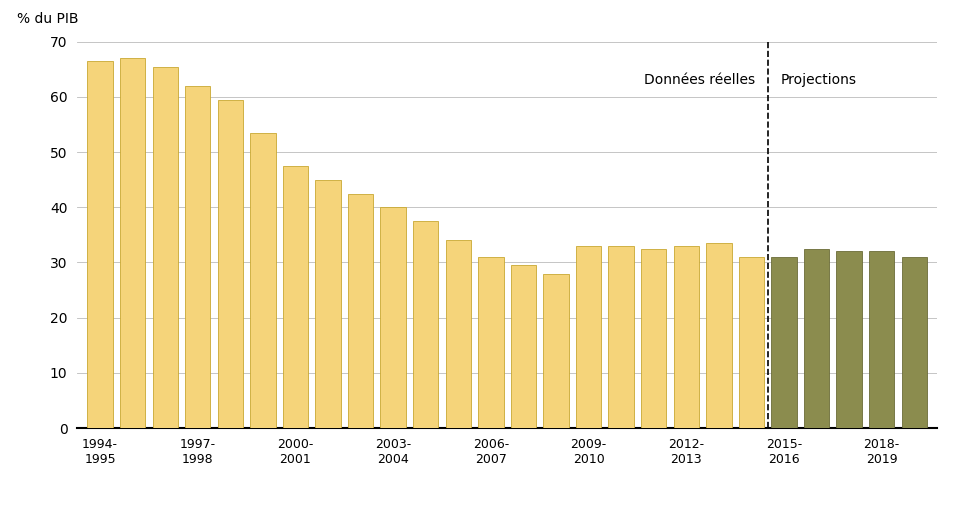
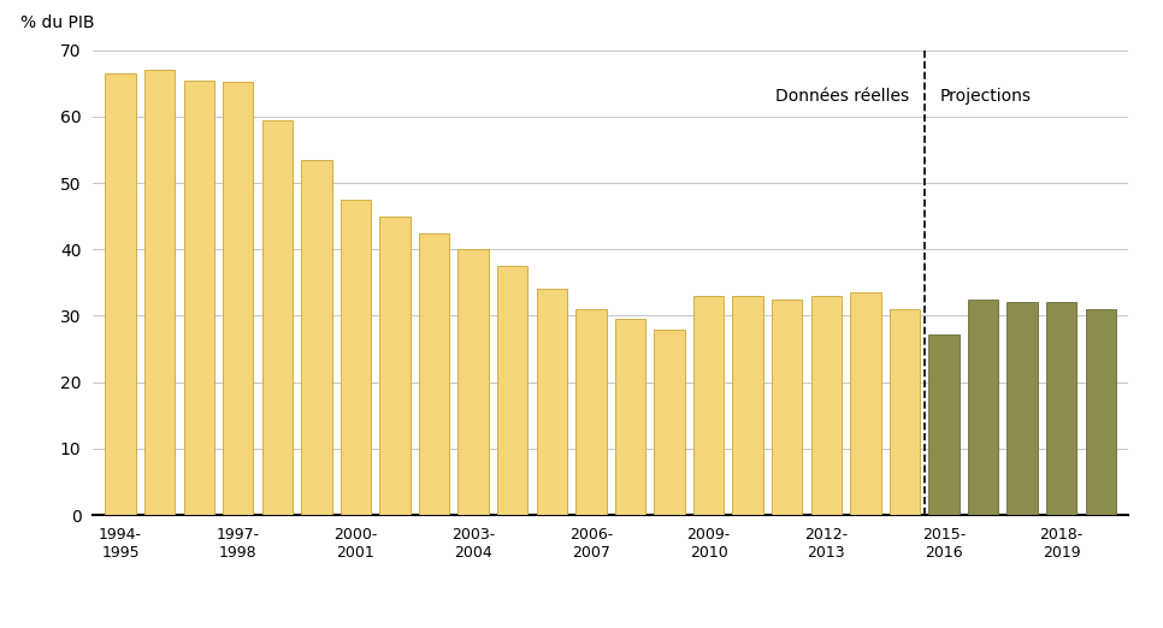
1997- 1998: 62.0 -> 65.2
2015- 2016: 31.0 -> 27.2
